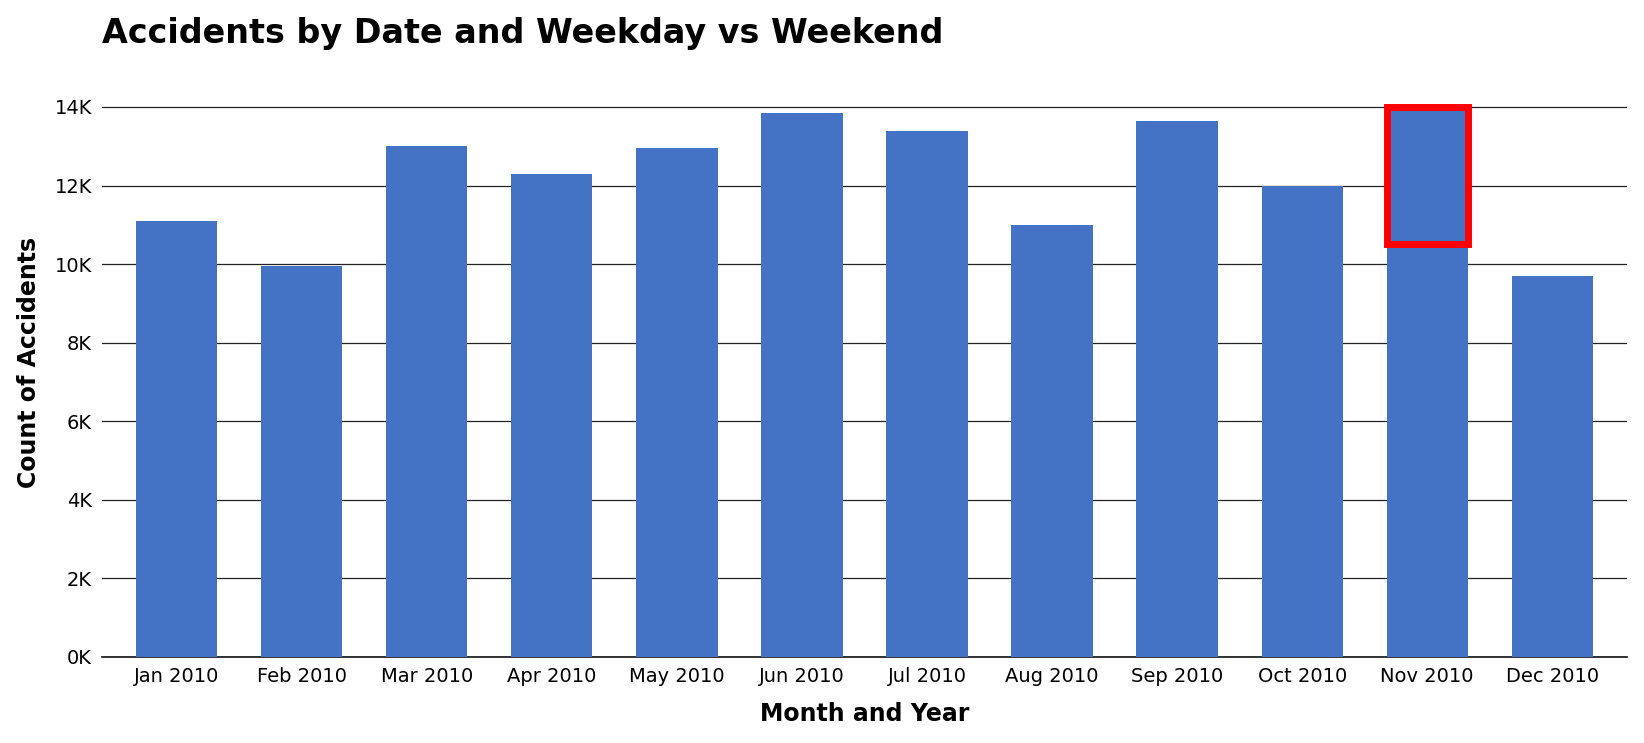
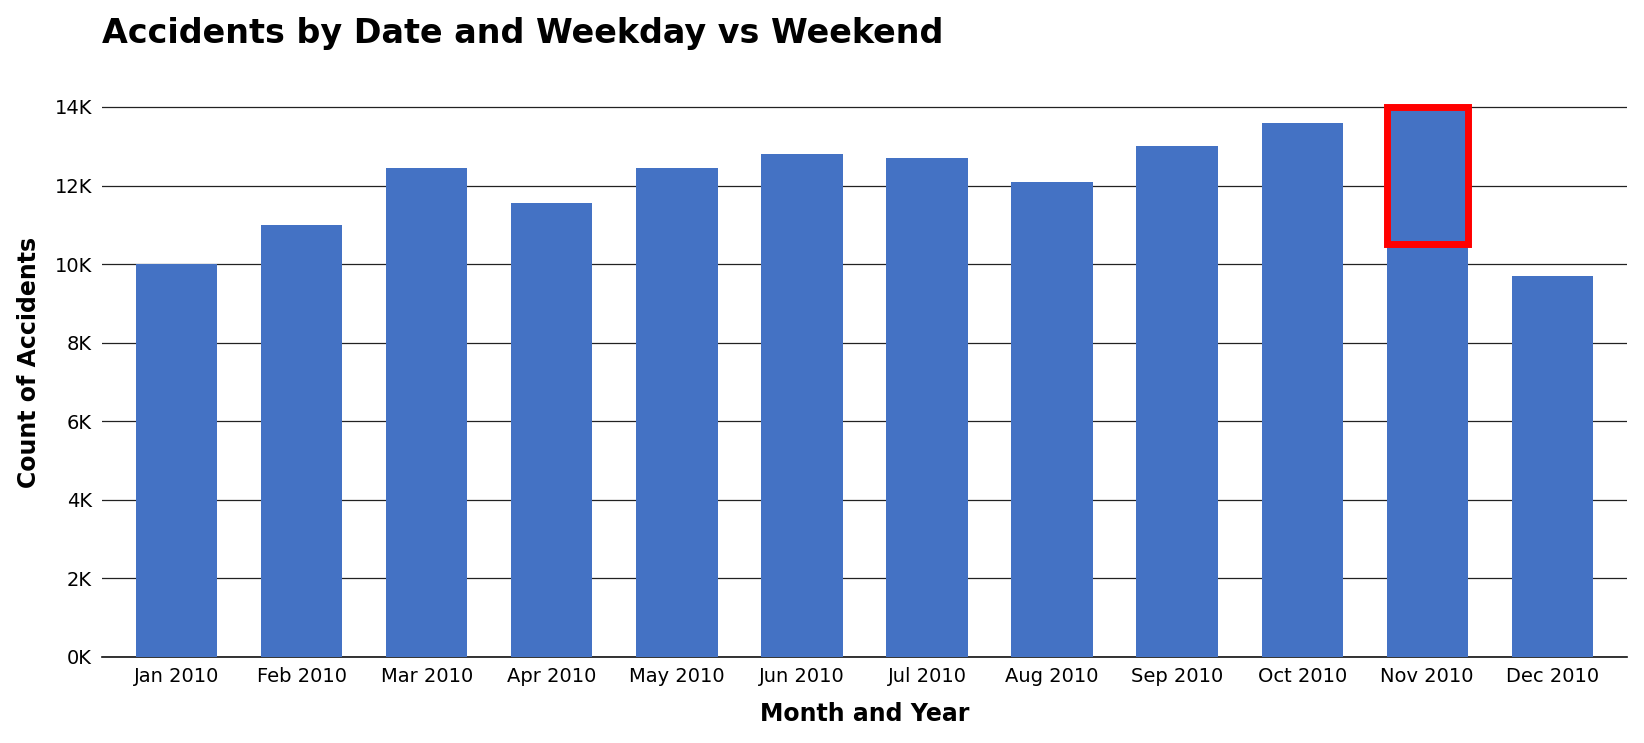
Jan 2010: 11.10K -> 10.00K
Feb 2010: 9.95K -> 11.00K
Mar 2010: 13.00K -> 12.45K
Apr 2010: 12.30K -> 11.55K
May 2010: 12.95K -> 12.45K
Jun 2010: 13.85K -> 12.80K
Jul 2010: 13.40K -> 12.70K
Aug 2010: 11.00K -> 12.10K
Sep 2010: 13.65K -> 13.00K
Oct 2010: 12.00K -> 13.60K
